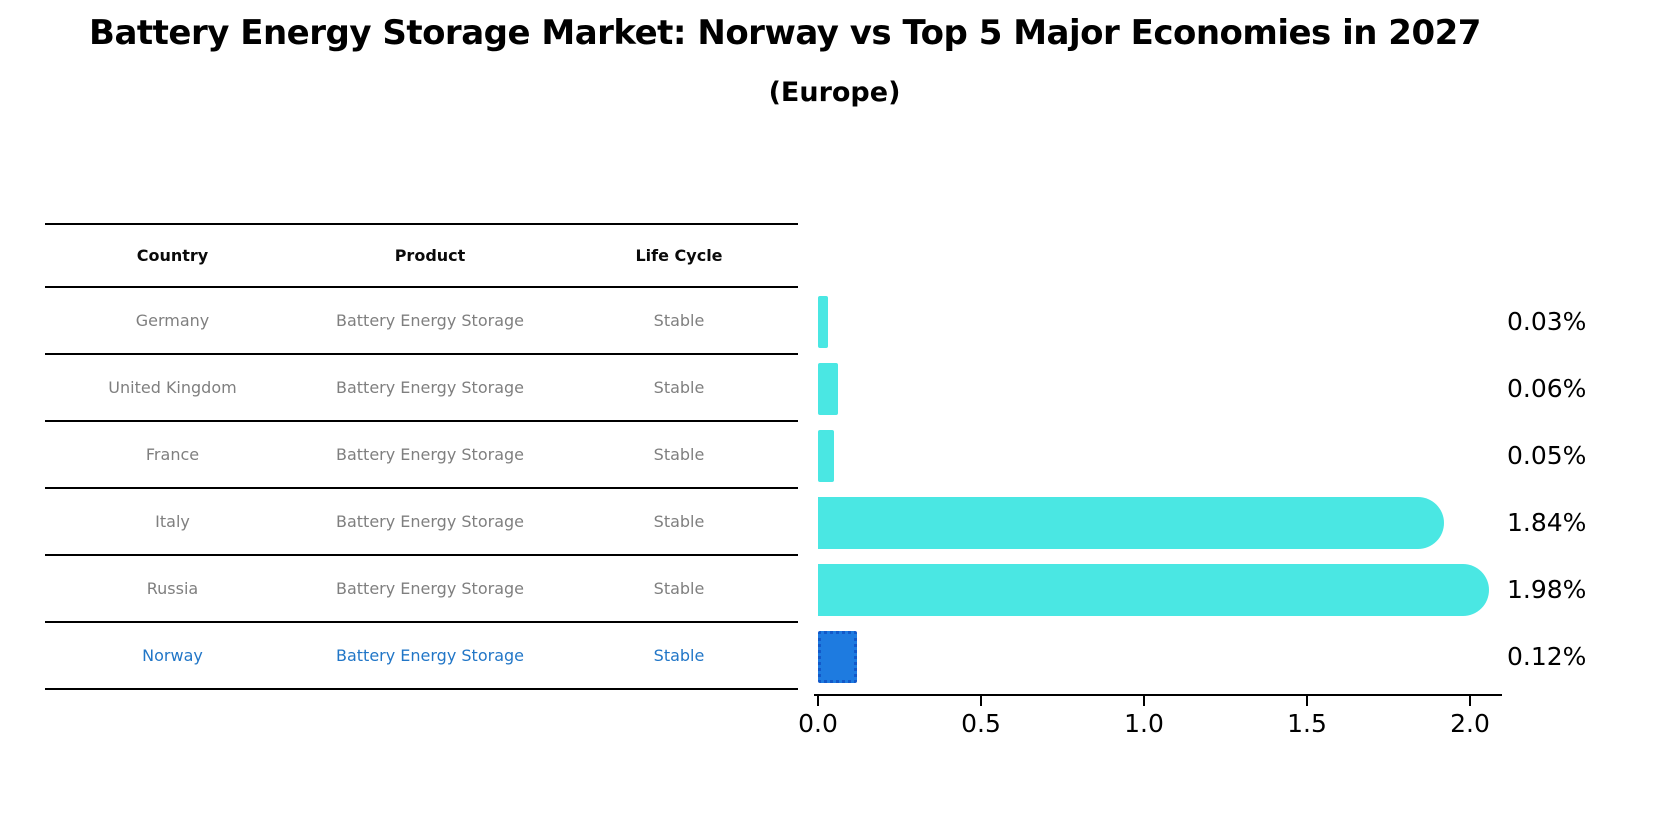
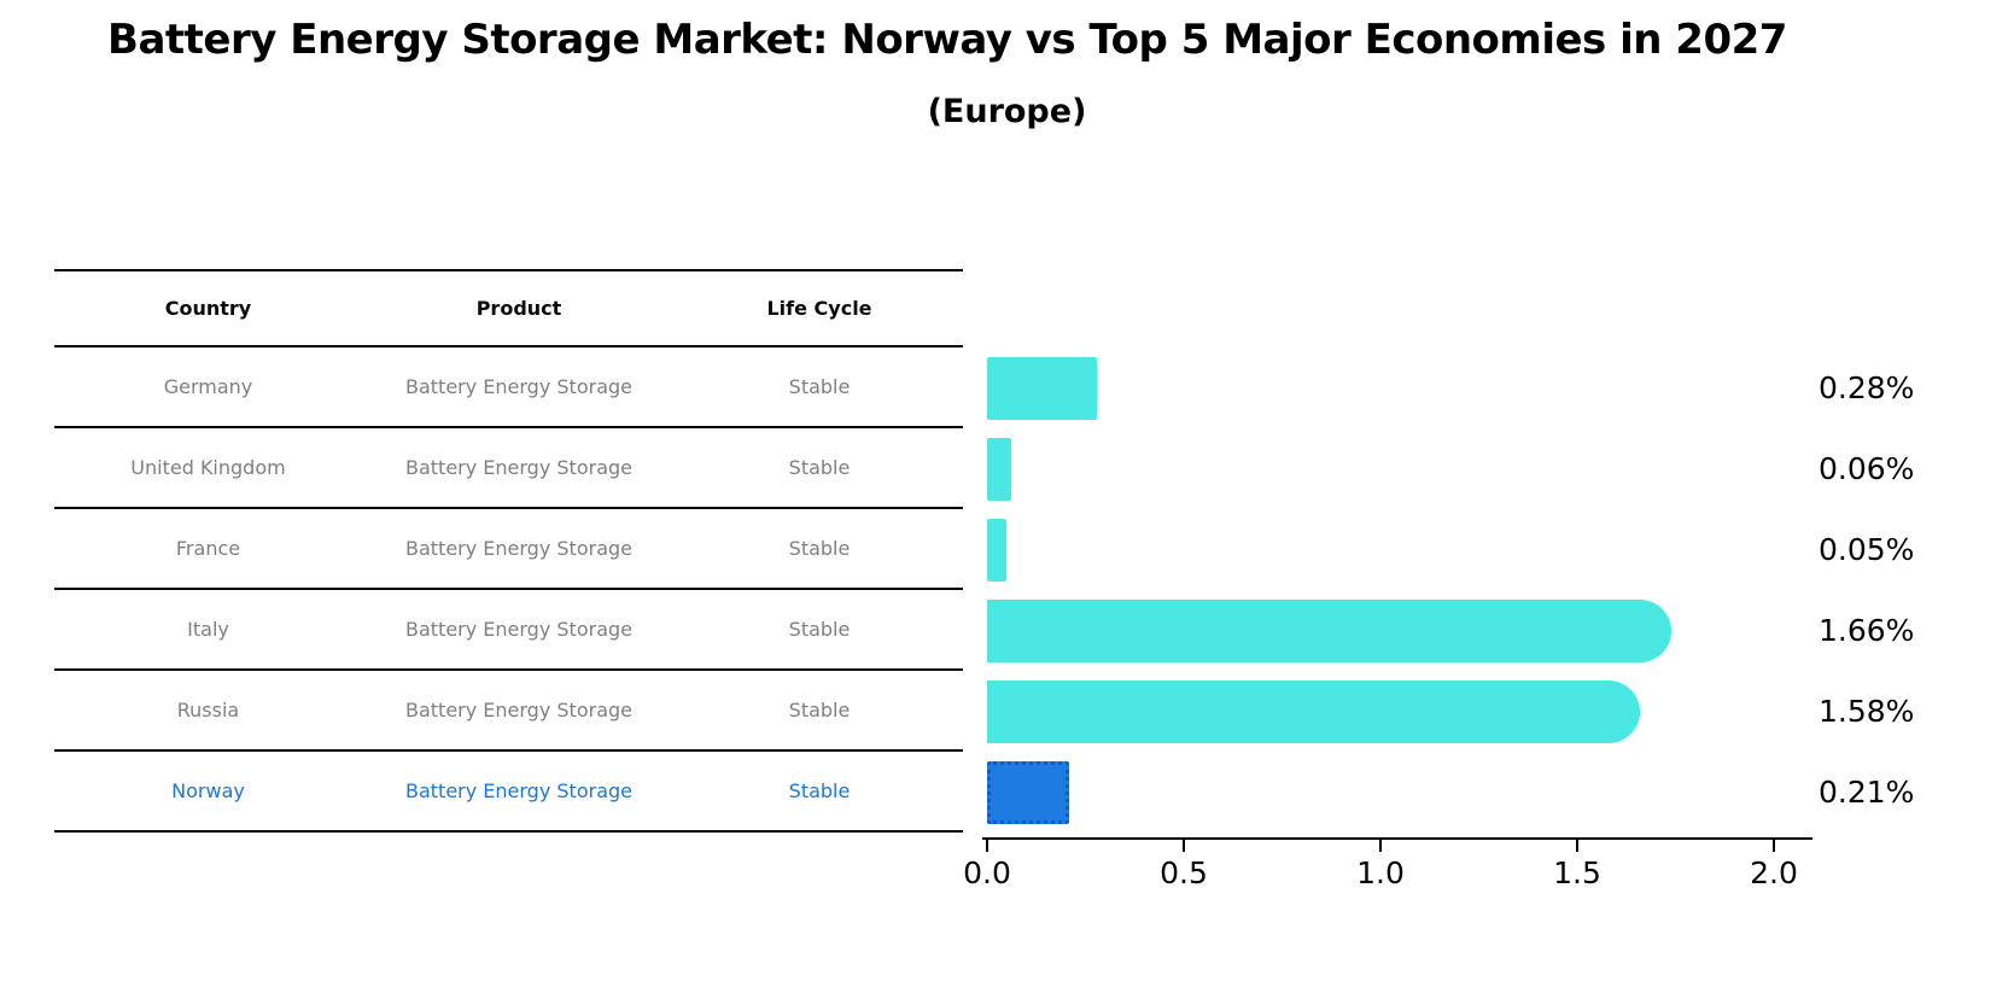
Germany: 0.03% -> 0.28%
Italy: 1.84% -> 1.66%
Russia: 1.98% -> 1.58%
Norway: 0.12% -> 0.21%
